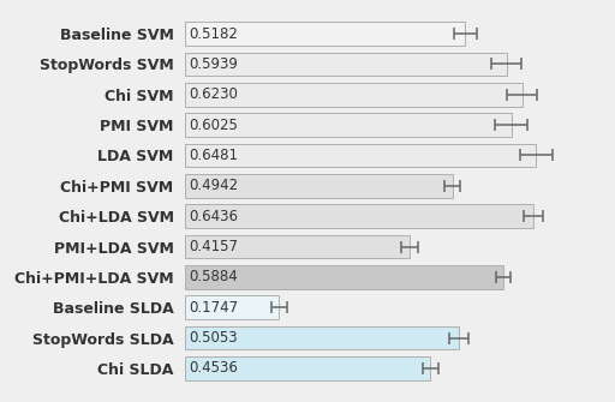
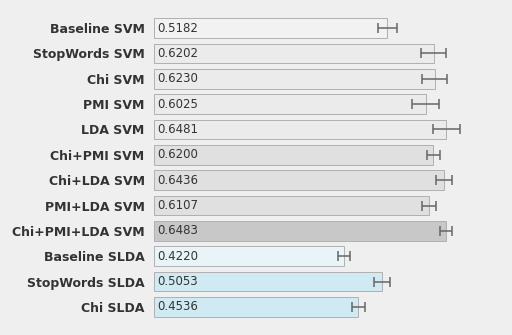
StopWords SVM: 0.5939 -> 0.6202
Chi+PMI SVM: 0.4942 -> 0.6200
PMI+LDA SVM: 0.4157 -> 0.6107
Chi+PMI+LDA SVM: 0.5884 -> 0.6483
Baseline SLDA: 0.1747 -> 0.4220
